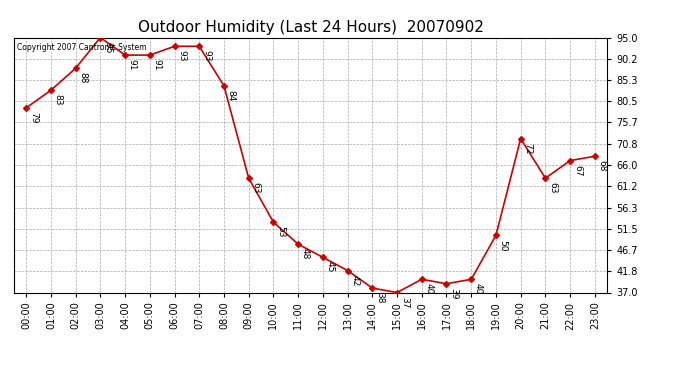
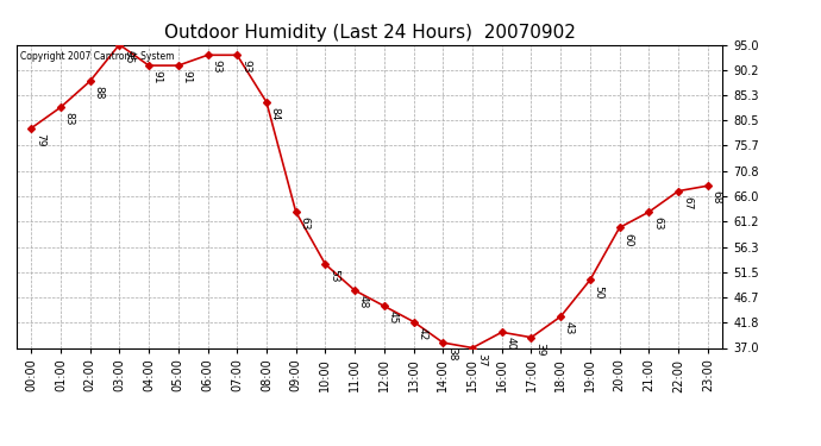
18:00: 40 -> 43
20:00: 72 -> 60
